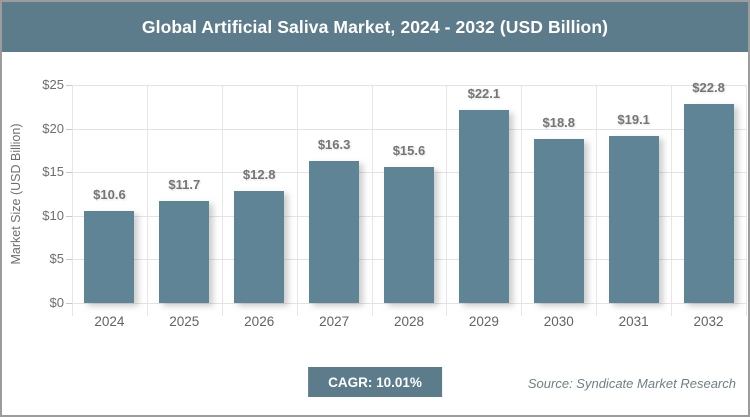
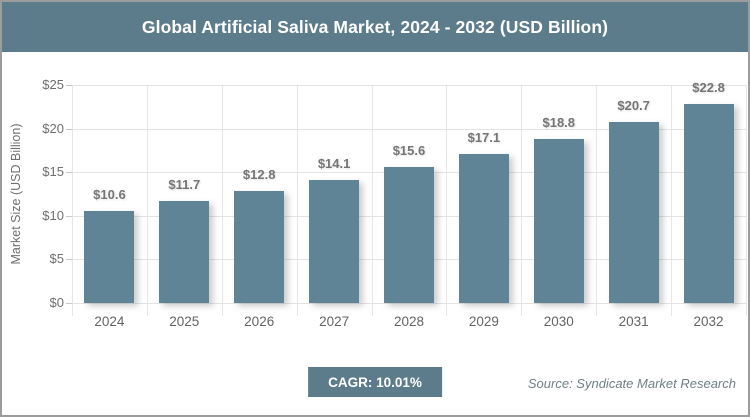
2027: $16.3 -> $14.1
2029: $22.1 -> $17.1
2031: $19.1 -> $20.7
